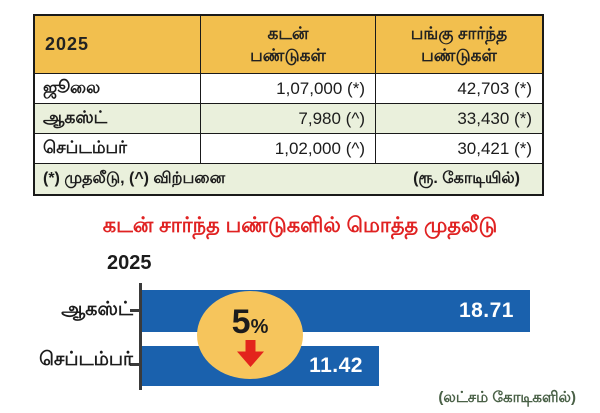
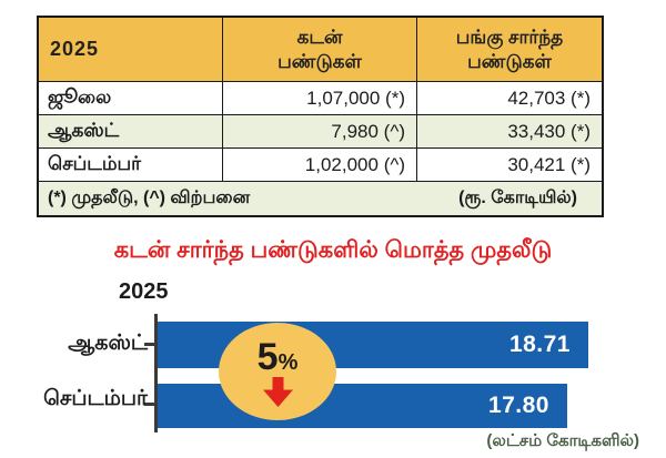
செப்டம்பர்: 11.42 -> 17.80
